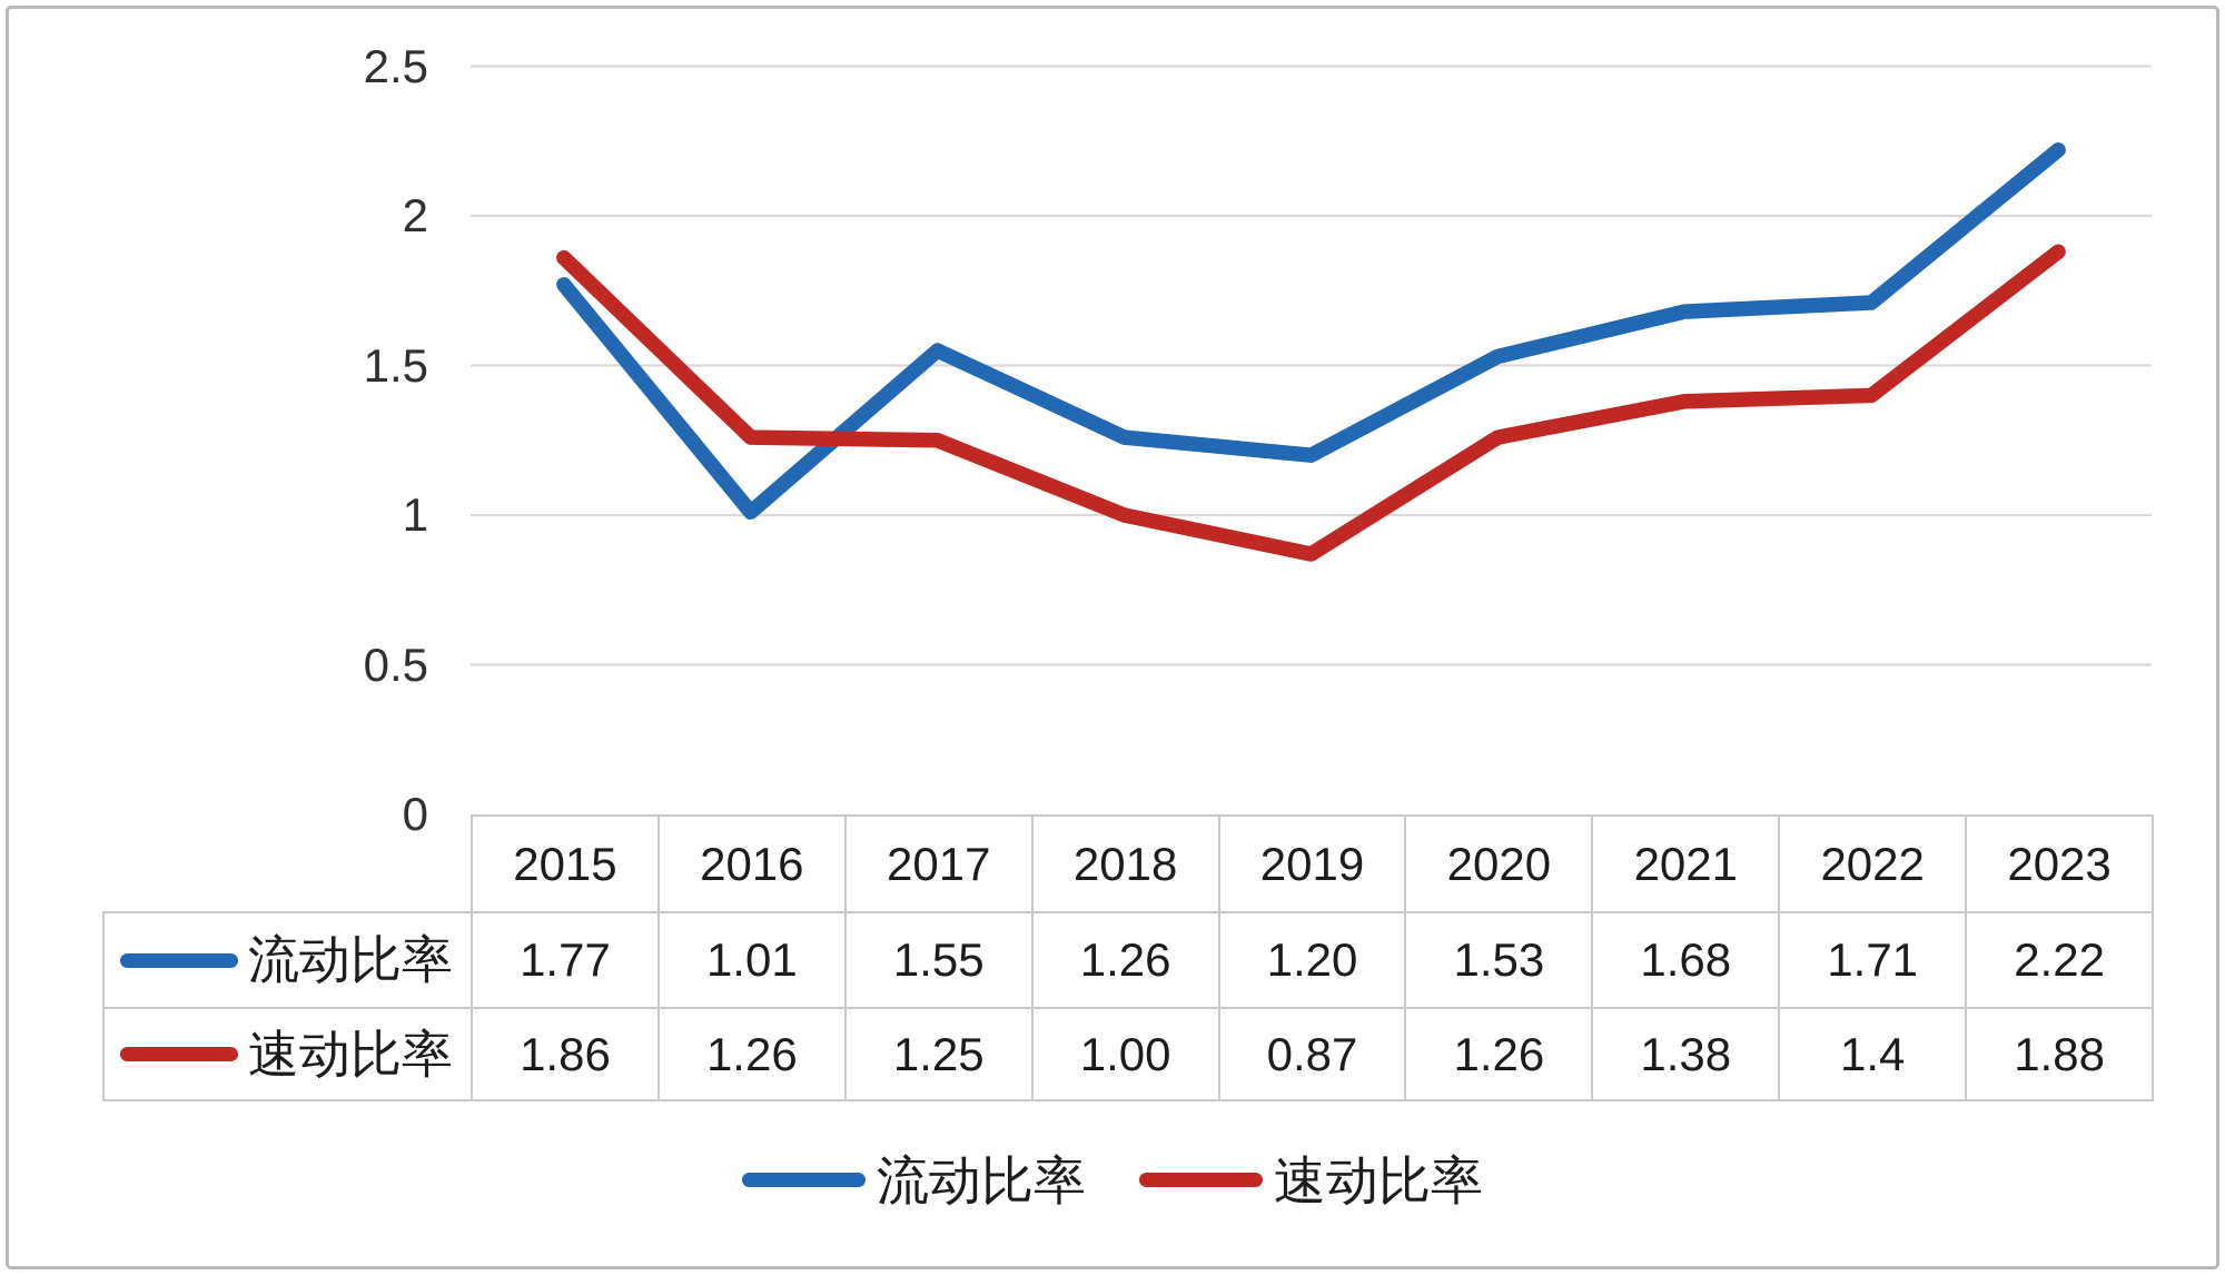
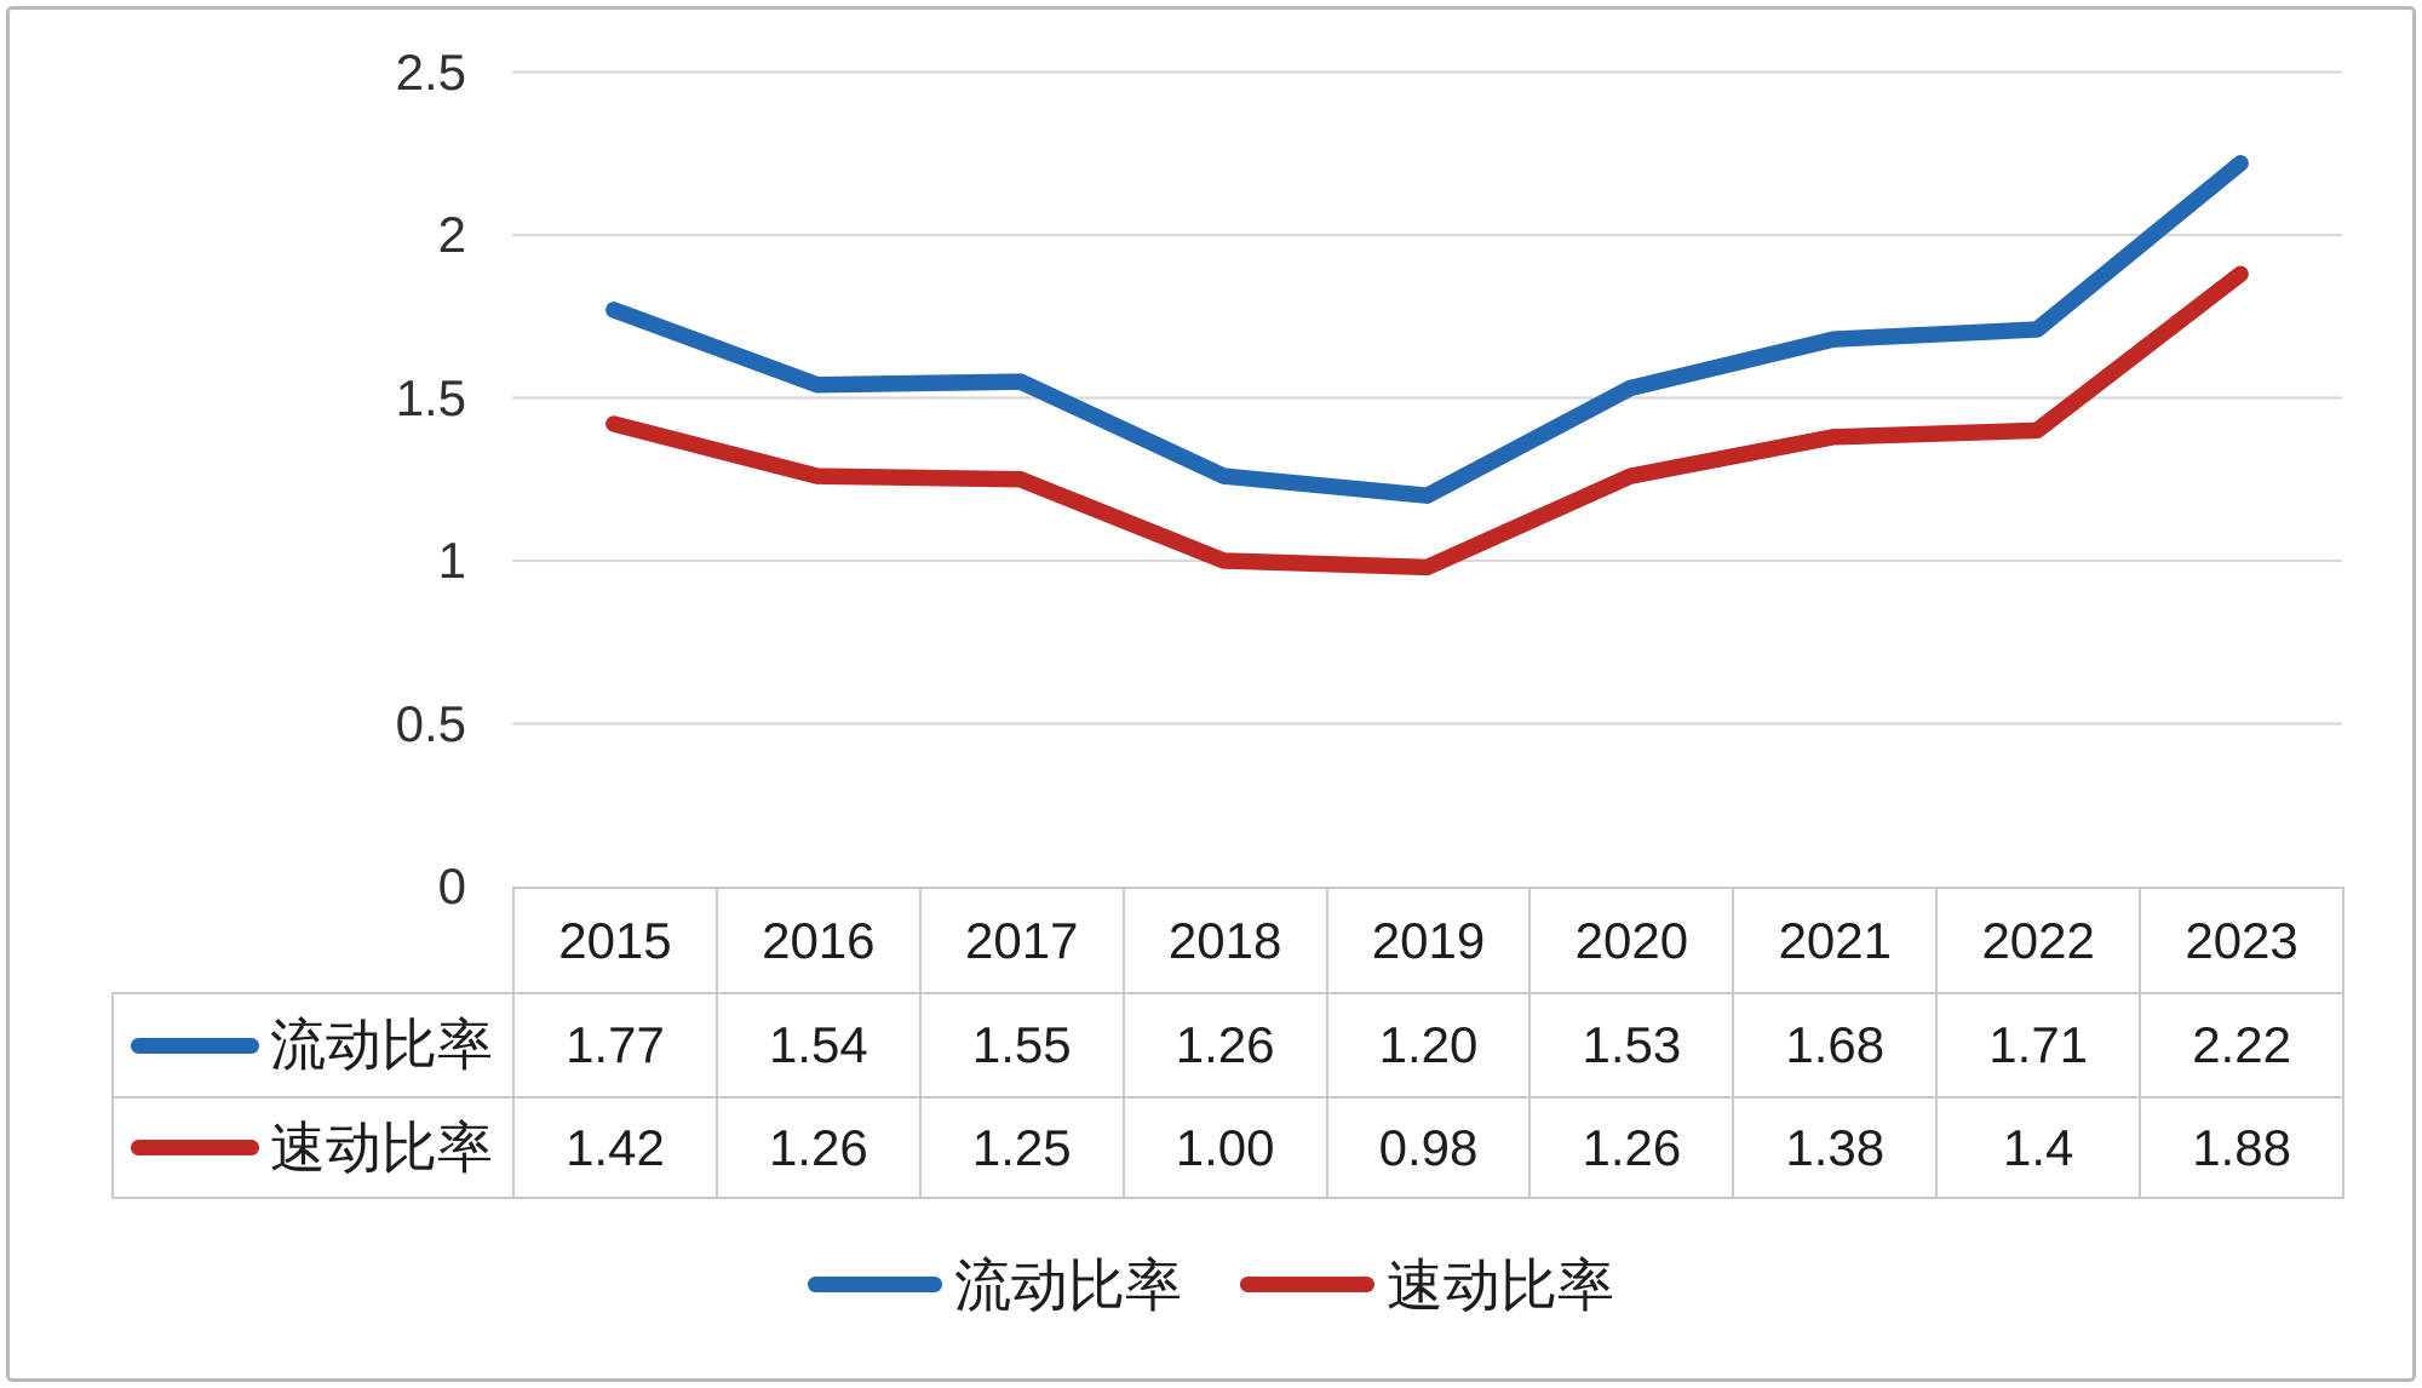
速动比率/2015: 1.86 -> 1.42
流动比率/2016: 1.01 -> 1.54
速动比率/2019: 0.87 -> 0.98
